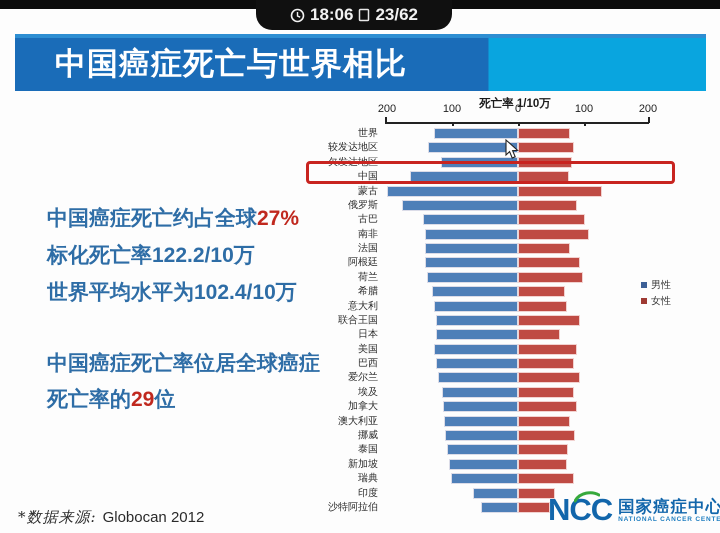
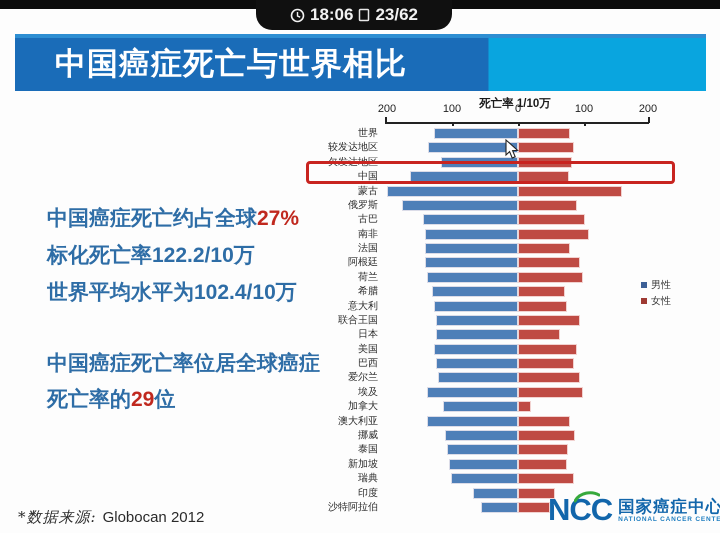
女性/蒙古: 130 -> 160
男性/埃及: 120 -> 140
女性/埃及: 80 -> 100
女性/加拿大: 90 -> 20
男性/澳大利亚: 110 -> 140
